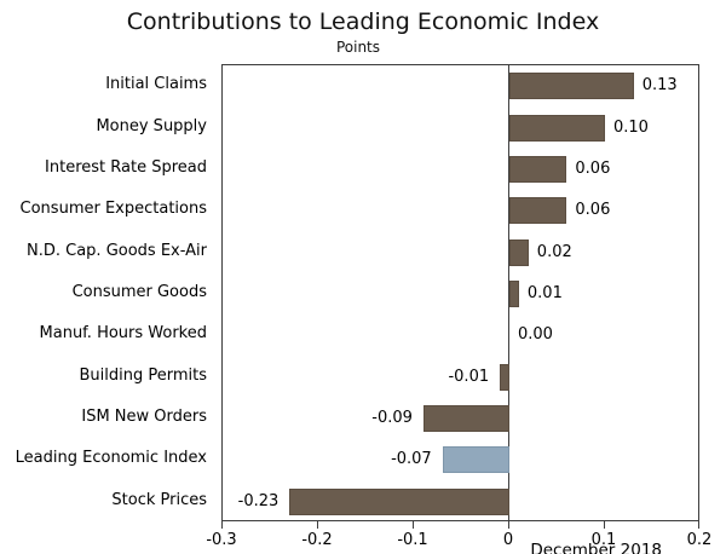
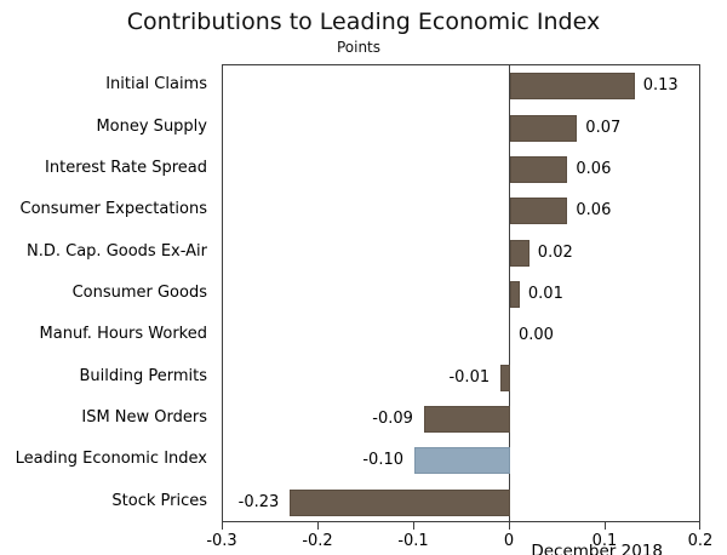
Money Supply: 0.10 -> 0.07
Leading Economic Index: -0.07 -> -0.10
